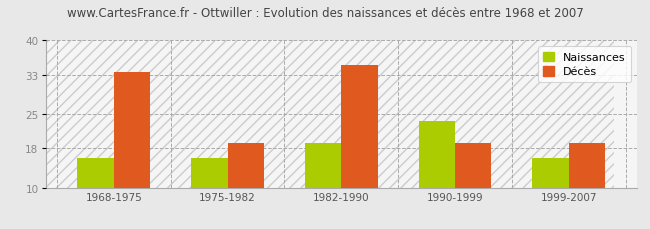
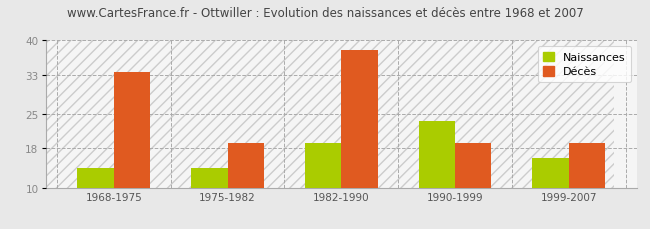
Naissances/1968-1975: 16.0 -> 14.0
Naissances/1975-1982: 16.0 -> 14.0
Décès/1982-1990: 35.0 -> 38.0
